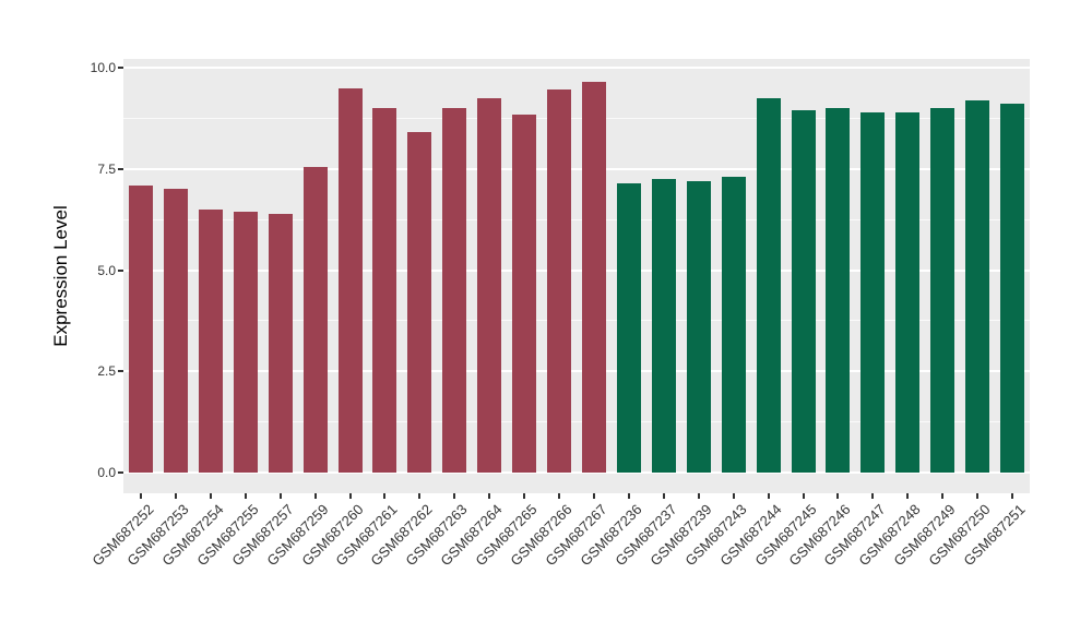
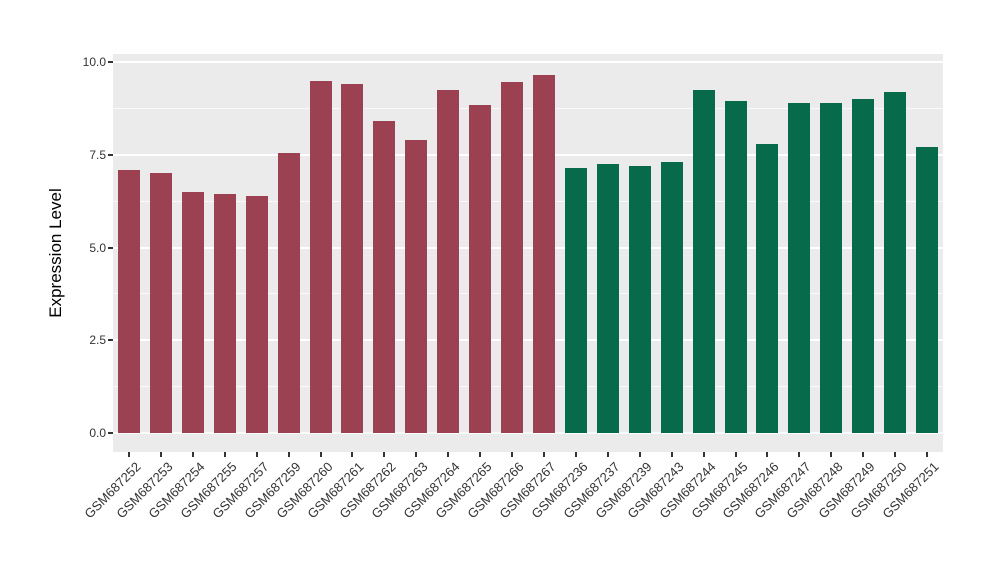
GSM687261: 9.0 -> 9.4
GSM687263: 9.0 -> 7.9
GSM687246: 9.0 -> 7.8
GSM687251: 9.1 -> 7.7
